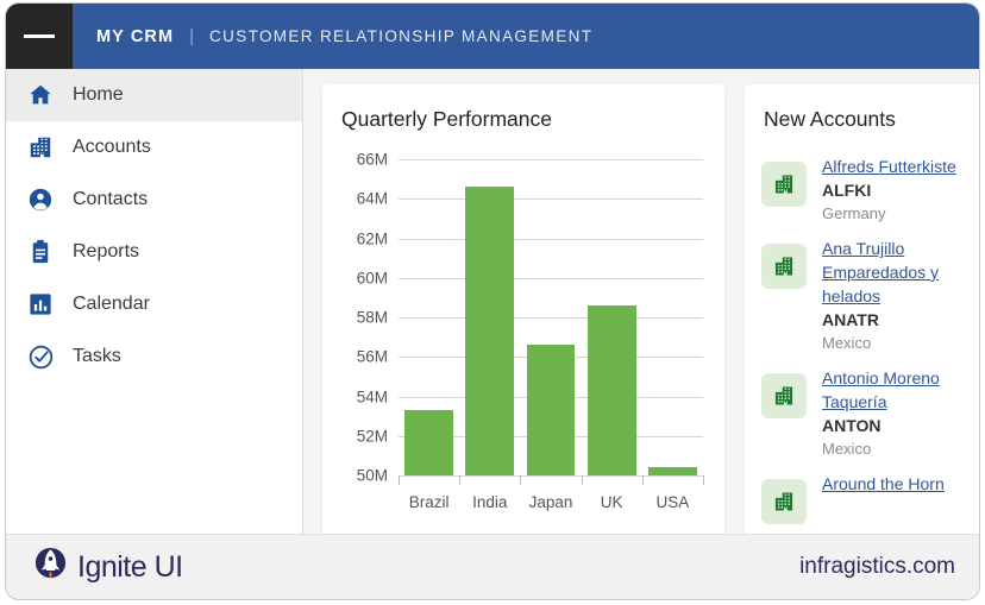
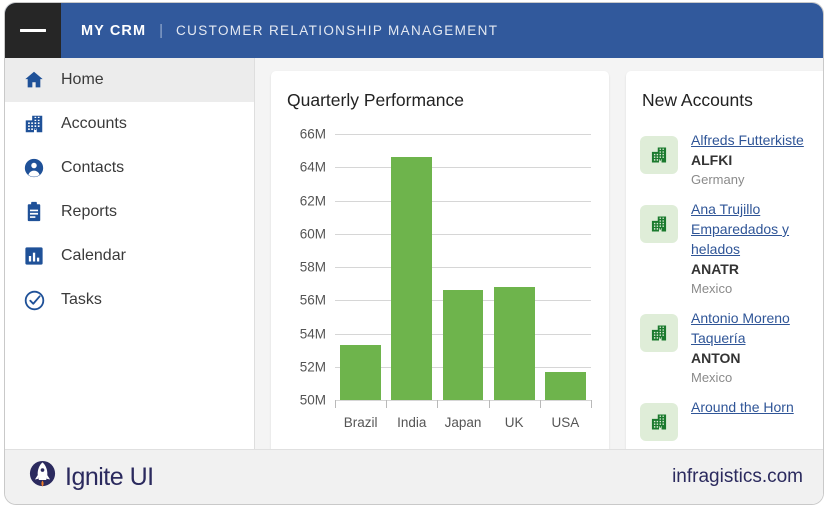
UK: 58.6M -> 56.8M
USA: 50.4M -> 51.7M
